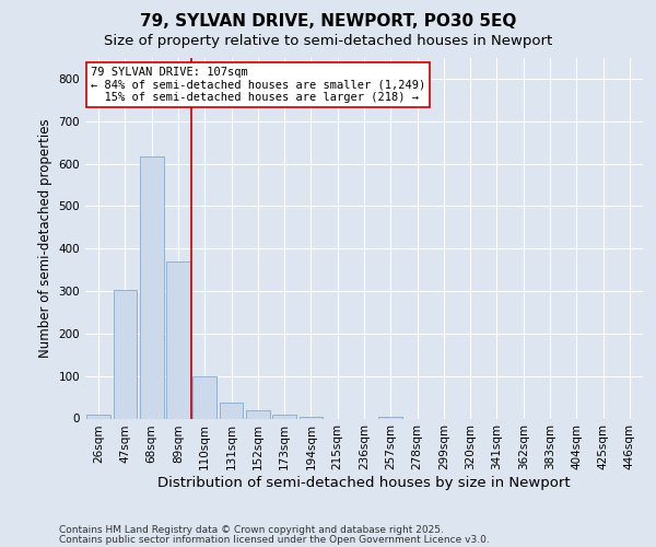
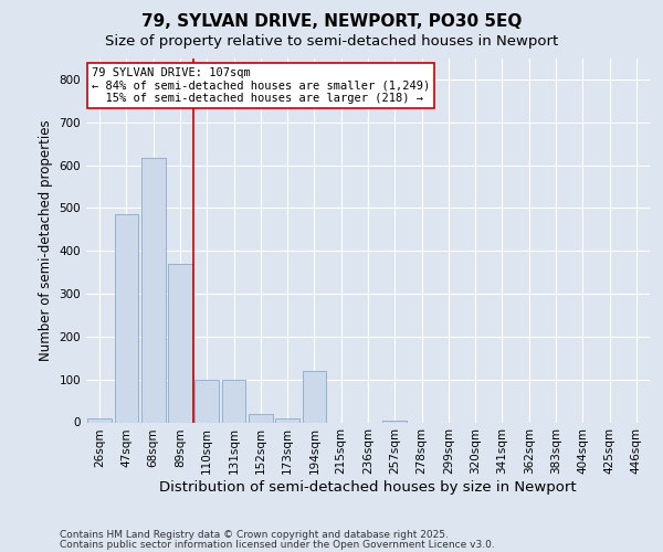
47sqm: 302 -> 485
131sqm: 37 -> 100
194sqm: 4 -> 120
